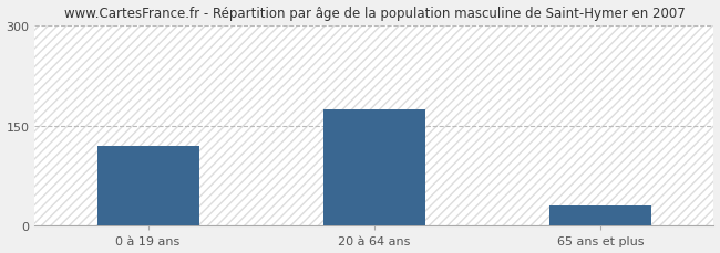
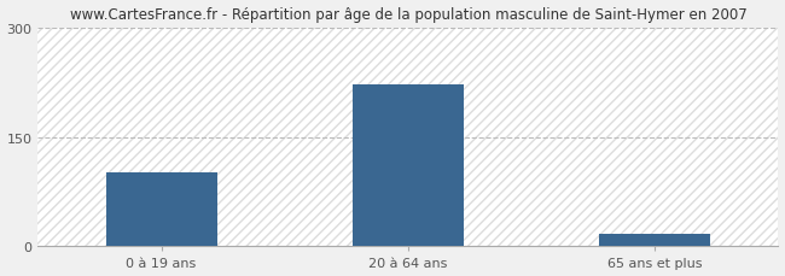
0 à 19 ans: 120 -> 102
20 à 64 ans: 175 -> 222
65 ans et plus: 30 -> 18
